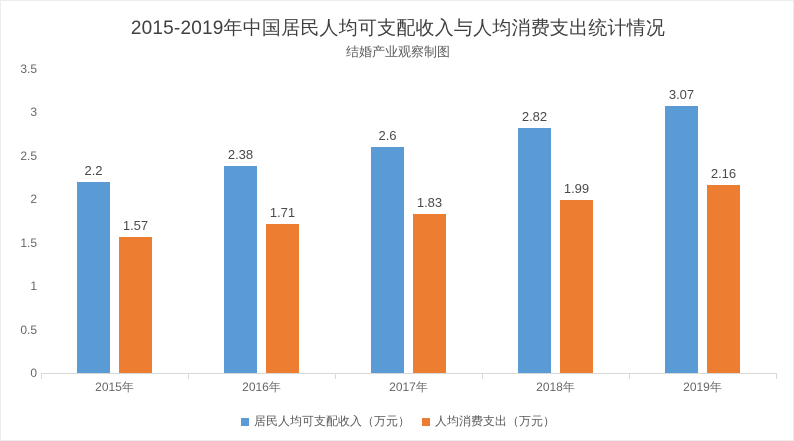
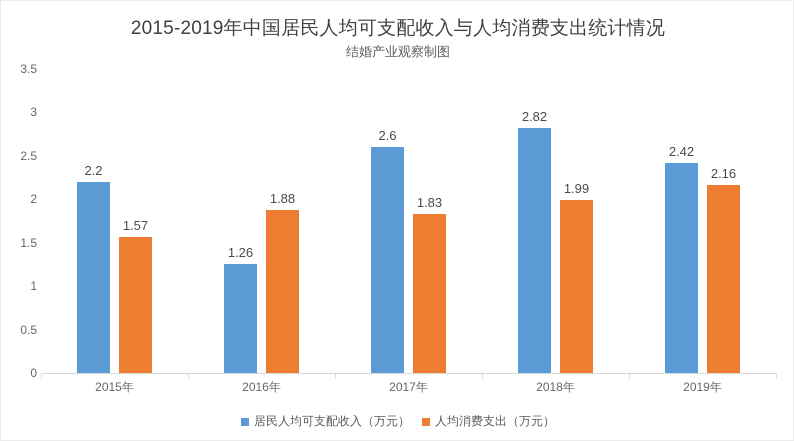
居民人均可支配收入（万元）/2016年: 2.38 -> 1.26
人均消费支出（万元）/2016年: 1.71 -> 1.88
居民人均可支配收入（万元）/2019年: 3.07 -> 2.42
